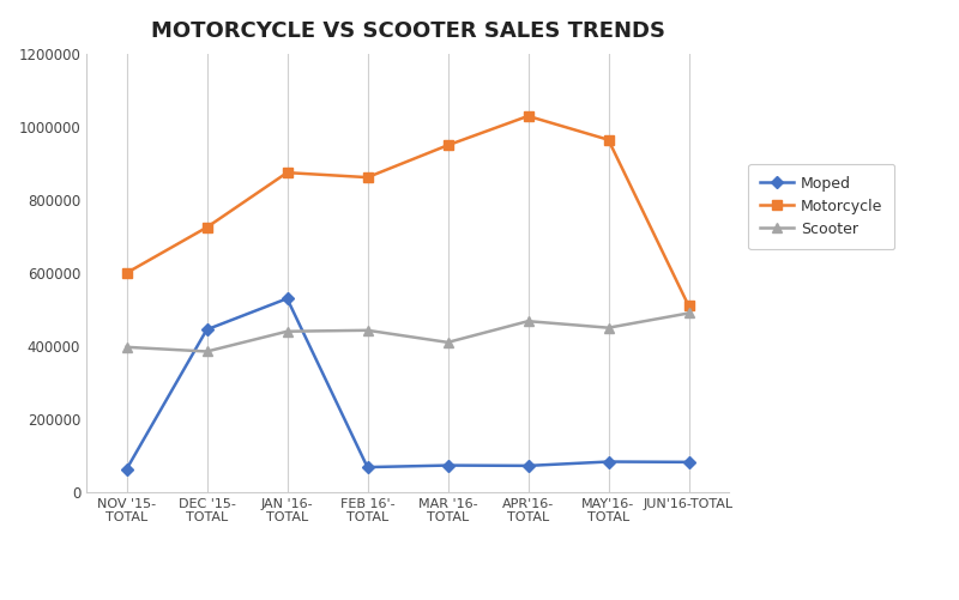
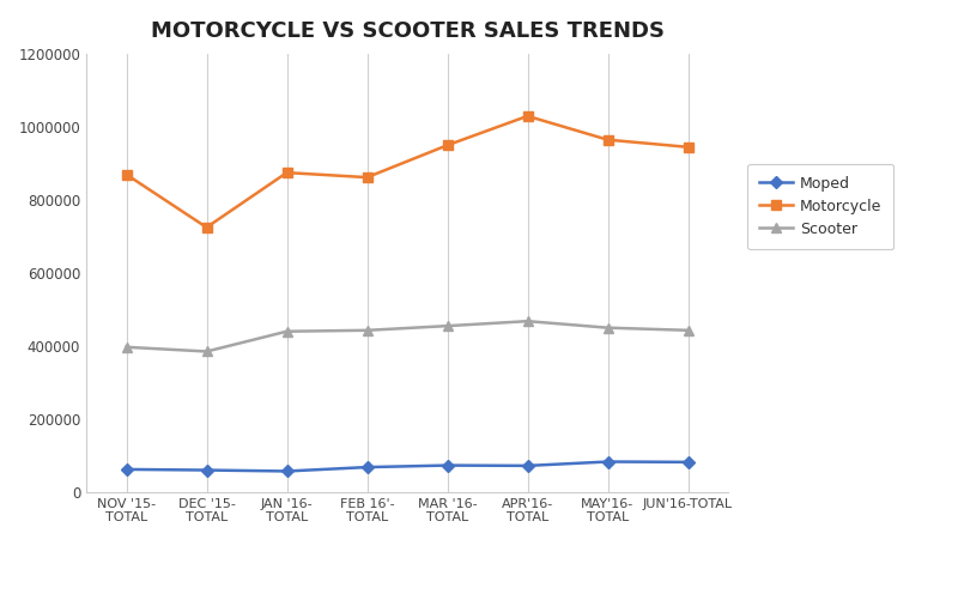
Motorcycle/NOV '15- TOTAL: 600000 -> 870000
Moped/DEC '15- TOTAL: 445000 -> 60000
Moped/JAN '16- TOTAL: 530000 -> 57000
Scooter/MAR '16- TOTAL: 410000 -> 455000
Motorcycle/JUN'16-TOTAL: 510000 -> 945000
Scooter/JUN'16-TOTAL: 490000 -> 443000
